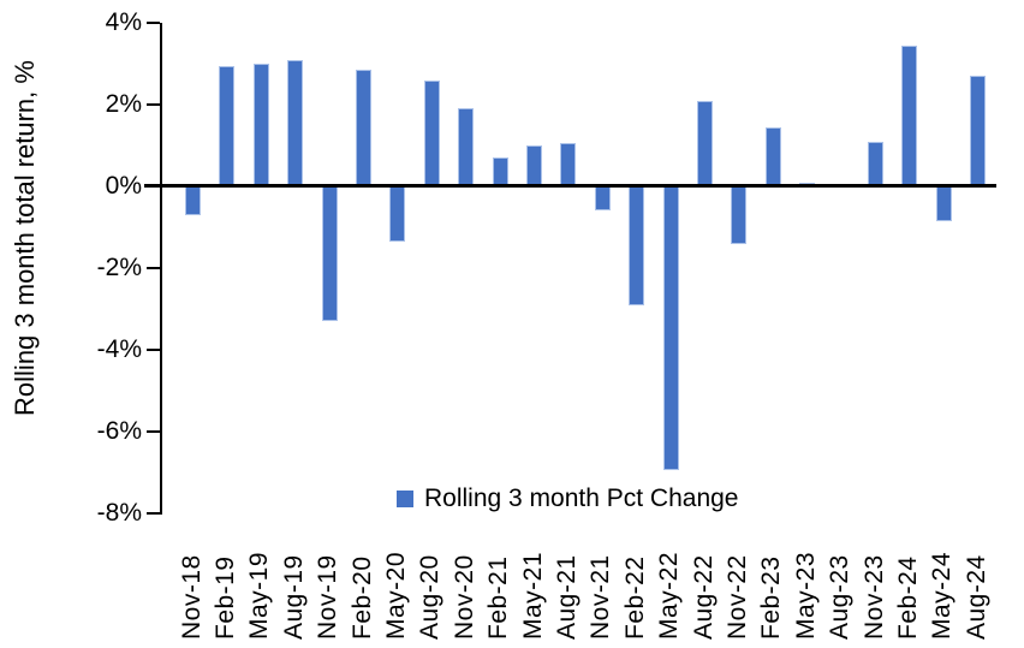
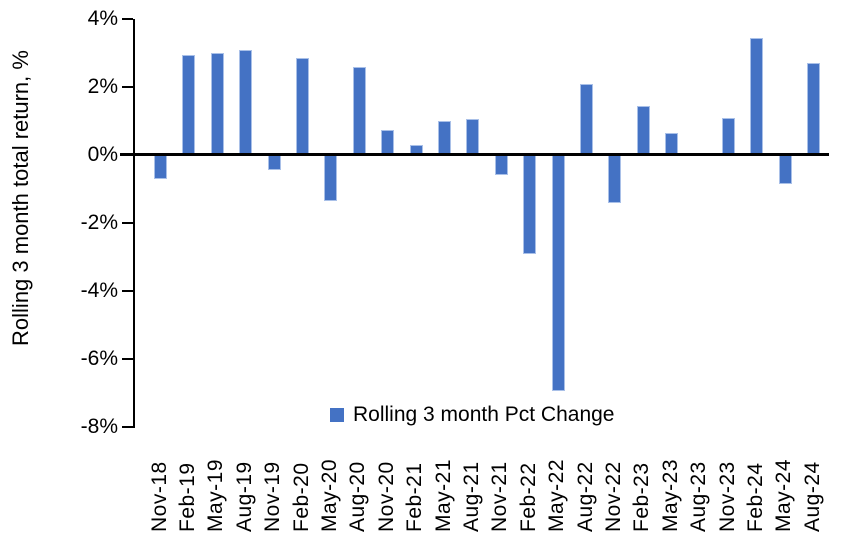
Nov-19: -3.3% -> -0.5%
Nov-20: 1.9% -> 0.8%
Feb-21: 0.7% -> 0.3%
May-23: 0.1% -> 0.7%
